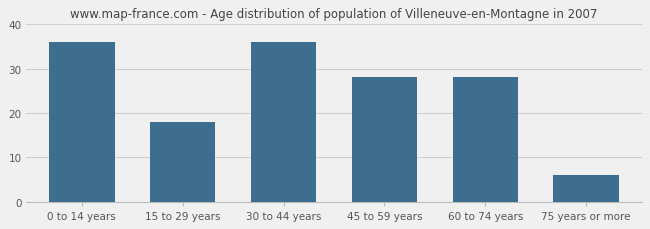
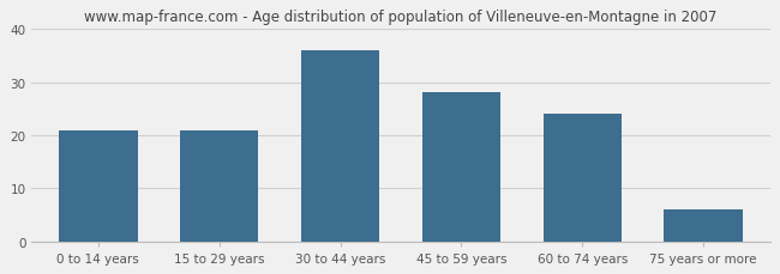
0 to 14 years: 36 -> 21
15 to 29 years: 18 -> 21
60 to 74 years: 28 -> 24
